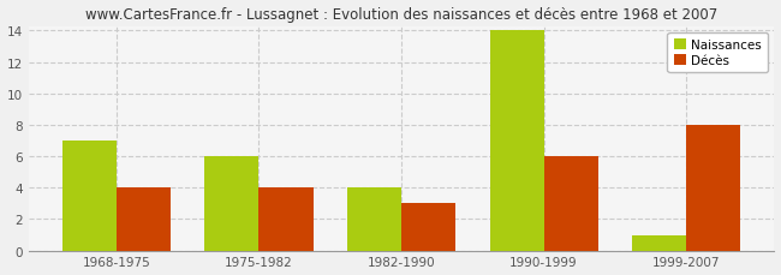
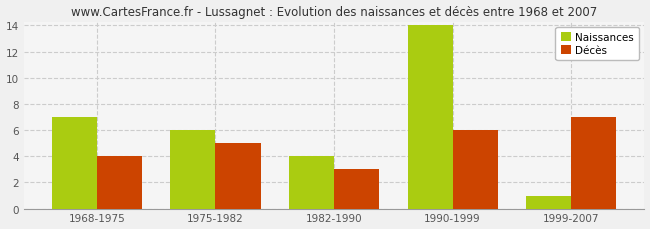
Décès/1975-1982: 4 -> 5
Décès/1999-2007: 8 -> 7
